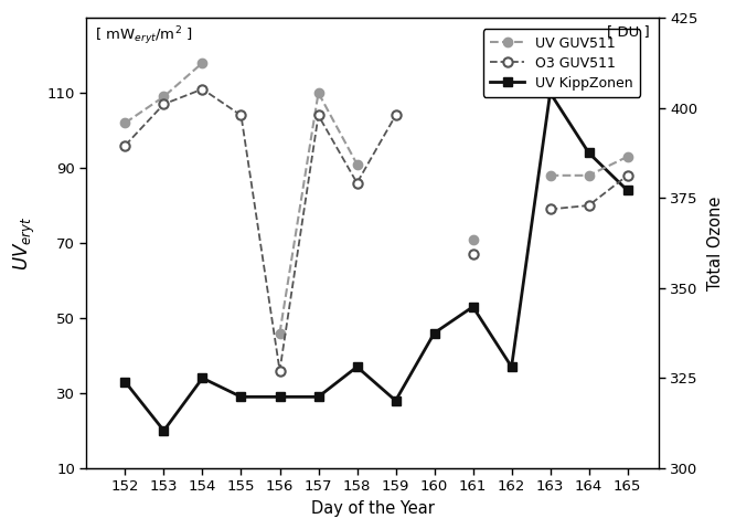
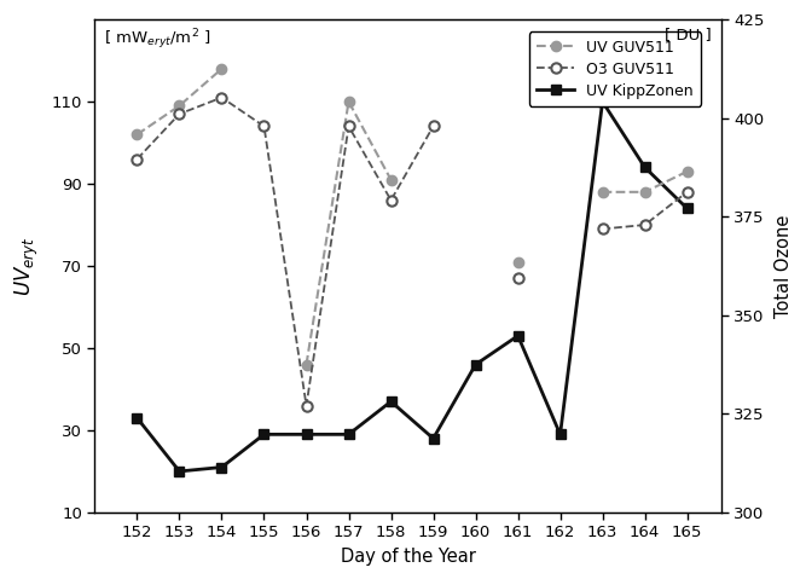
UV KippZonen/154: 34 -> 21
UV KippZonen/162: 37 -> 29
